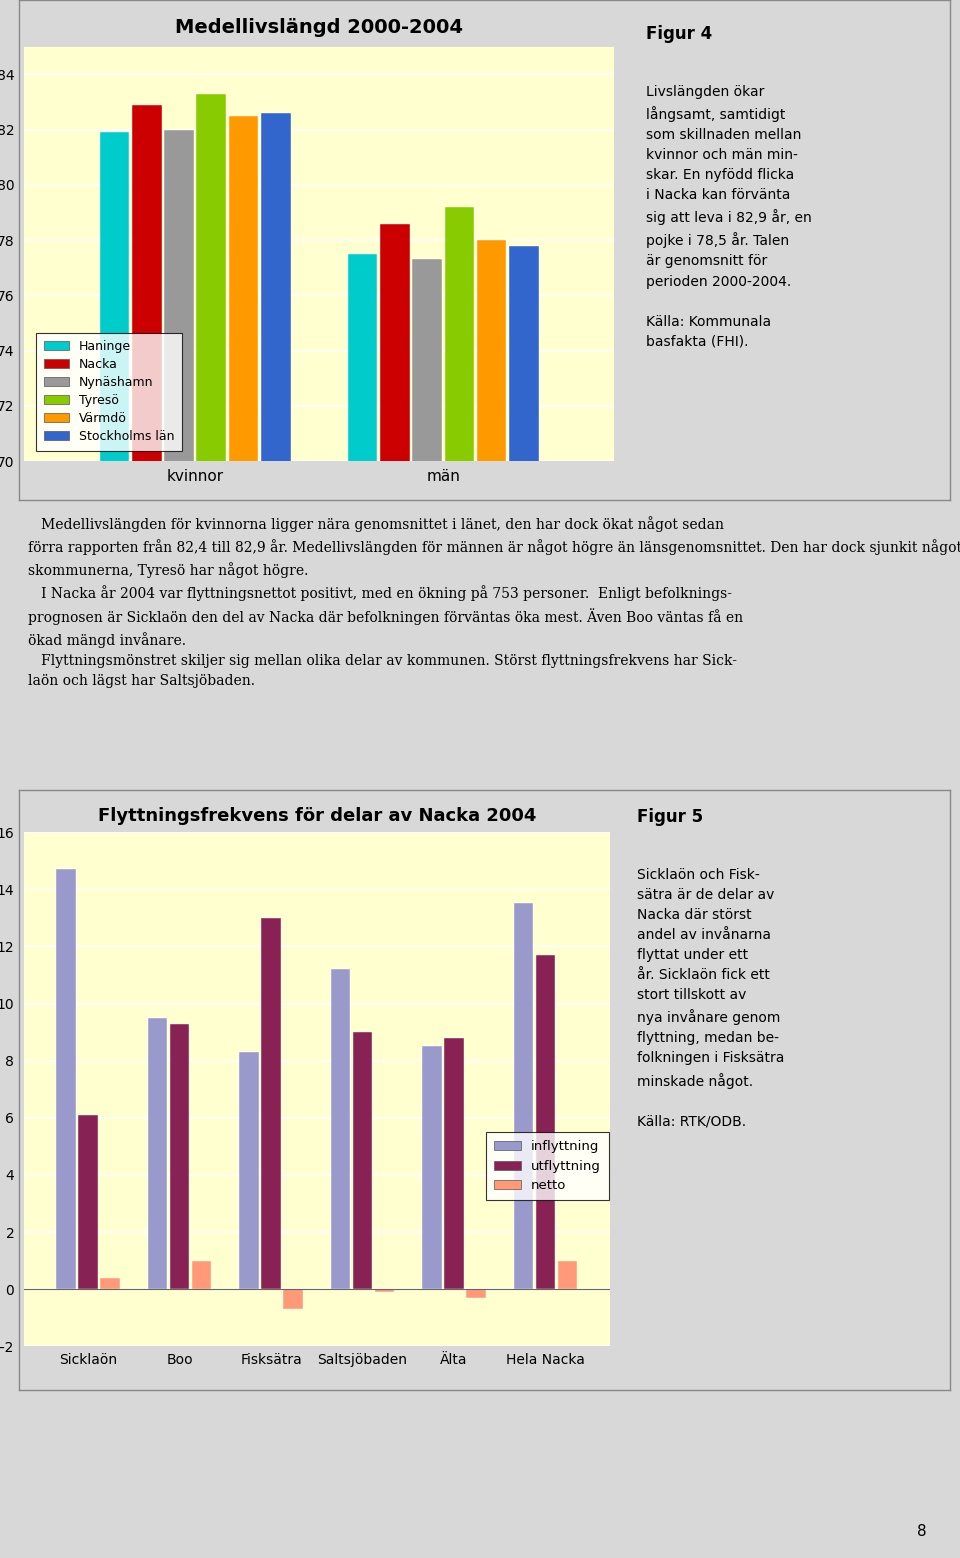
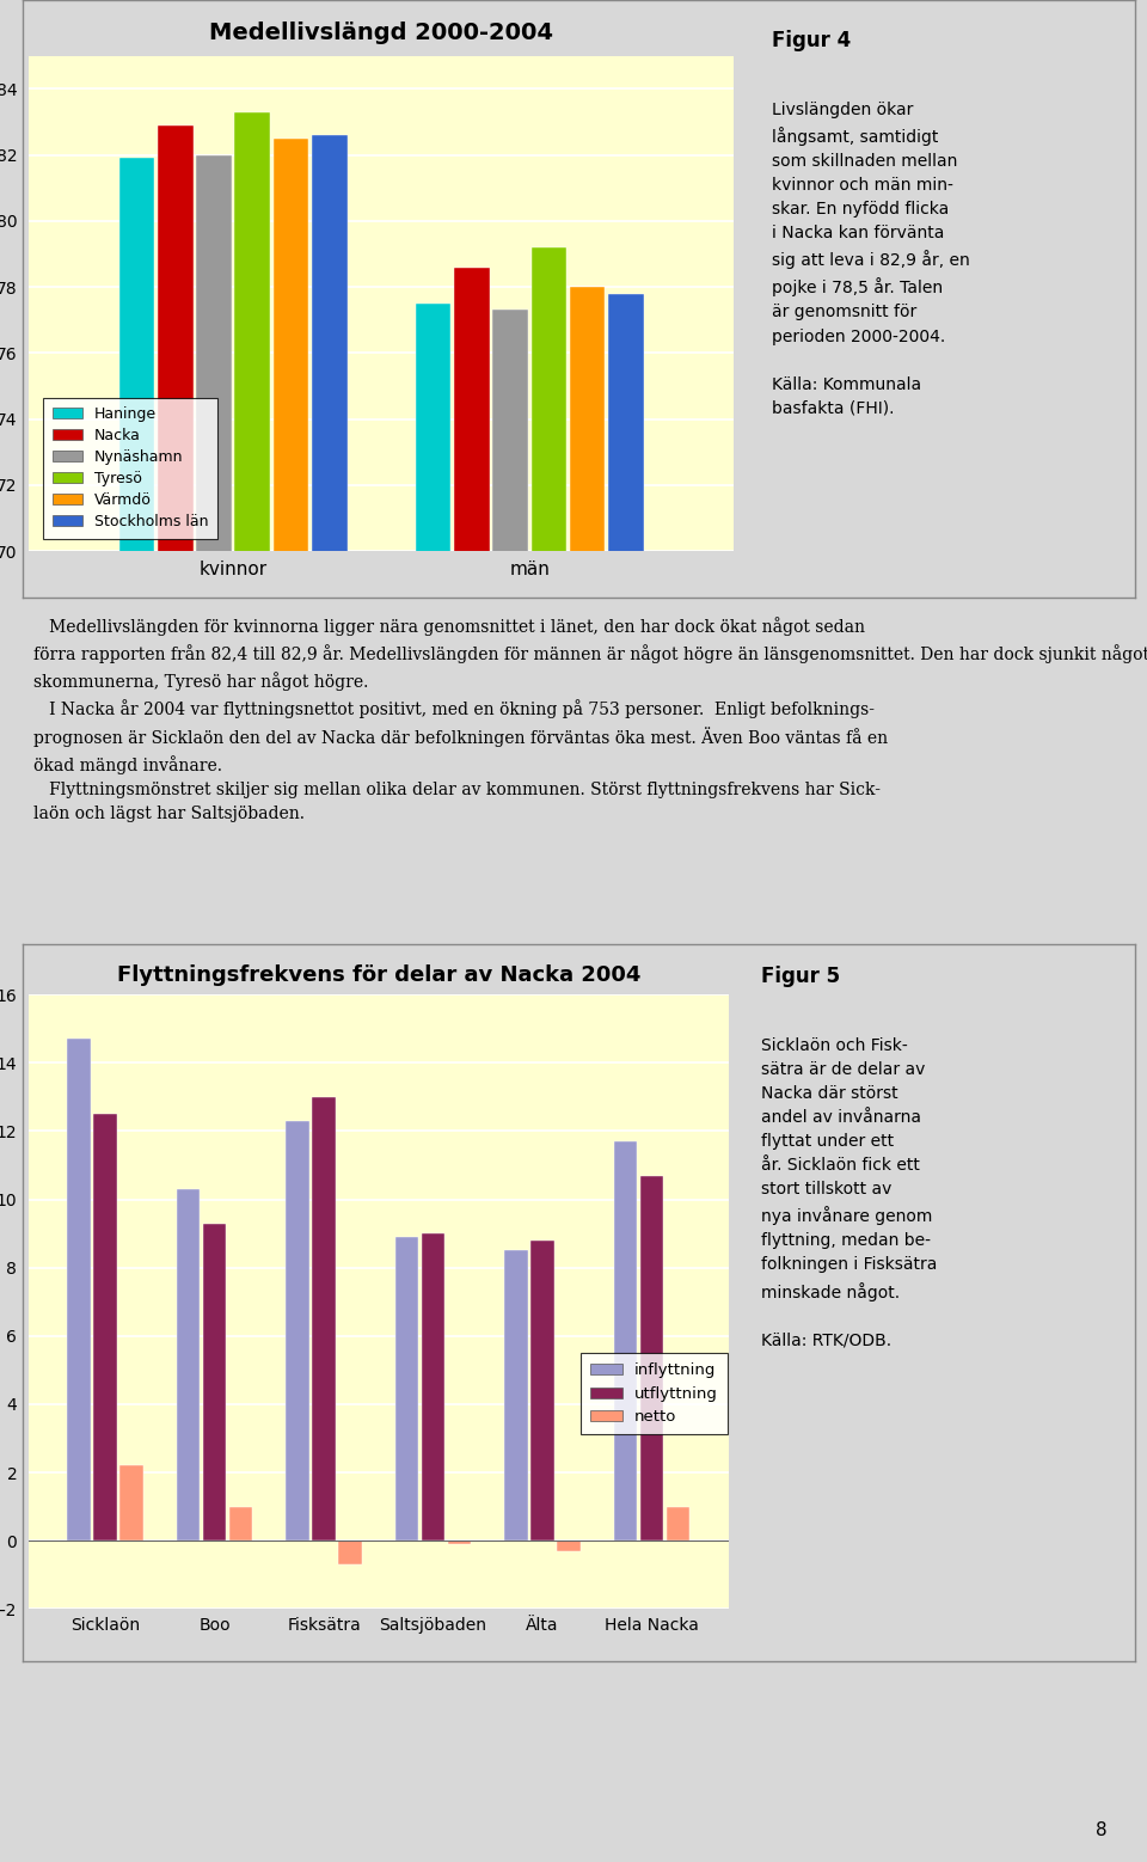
Flyttningsfrekvens för delar av Nacka 2004/utflyttning/Sicklaön: 6.1 -> 12.5
Flyttningsfrekvens för delar av Nacka 2004/netto/Sicklaön: 0.4 -> 2.2
Flyttningsfrekvens för delar av Nacka 2004/inflyttning/Boo: 9.5 -> 10.3
Flyttningsfrekvens för delar av Nacka 2004/inflyttning/Fisksätra: 8.3 -> 12.3
Flyttningsfrekvens för delar av Nacka 2004/inflyttning/Saltsjöbaden: 11.2 -> 8.9
Flyttningsfrekvens för delar av Nacka 2004/inflyttning/Hela Nacka: 13.5 -> 11.7
Flyttningsfrekvens för delar av Nacka 2004/utflyttning/Hela Nacka: 11.7 -> 10.7
